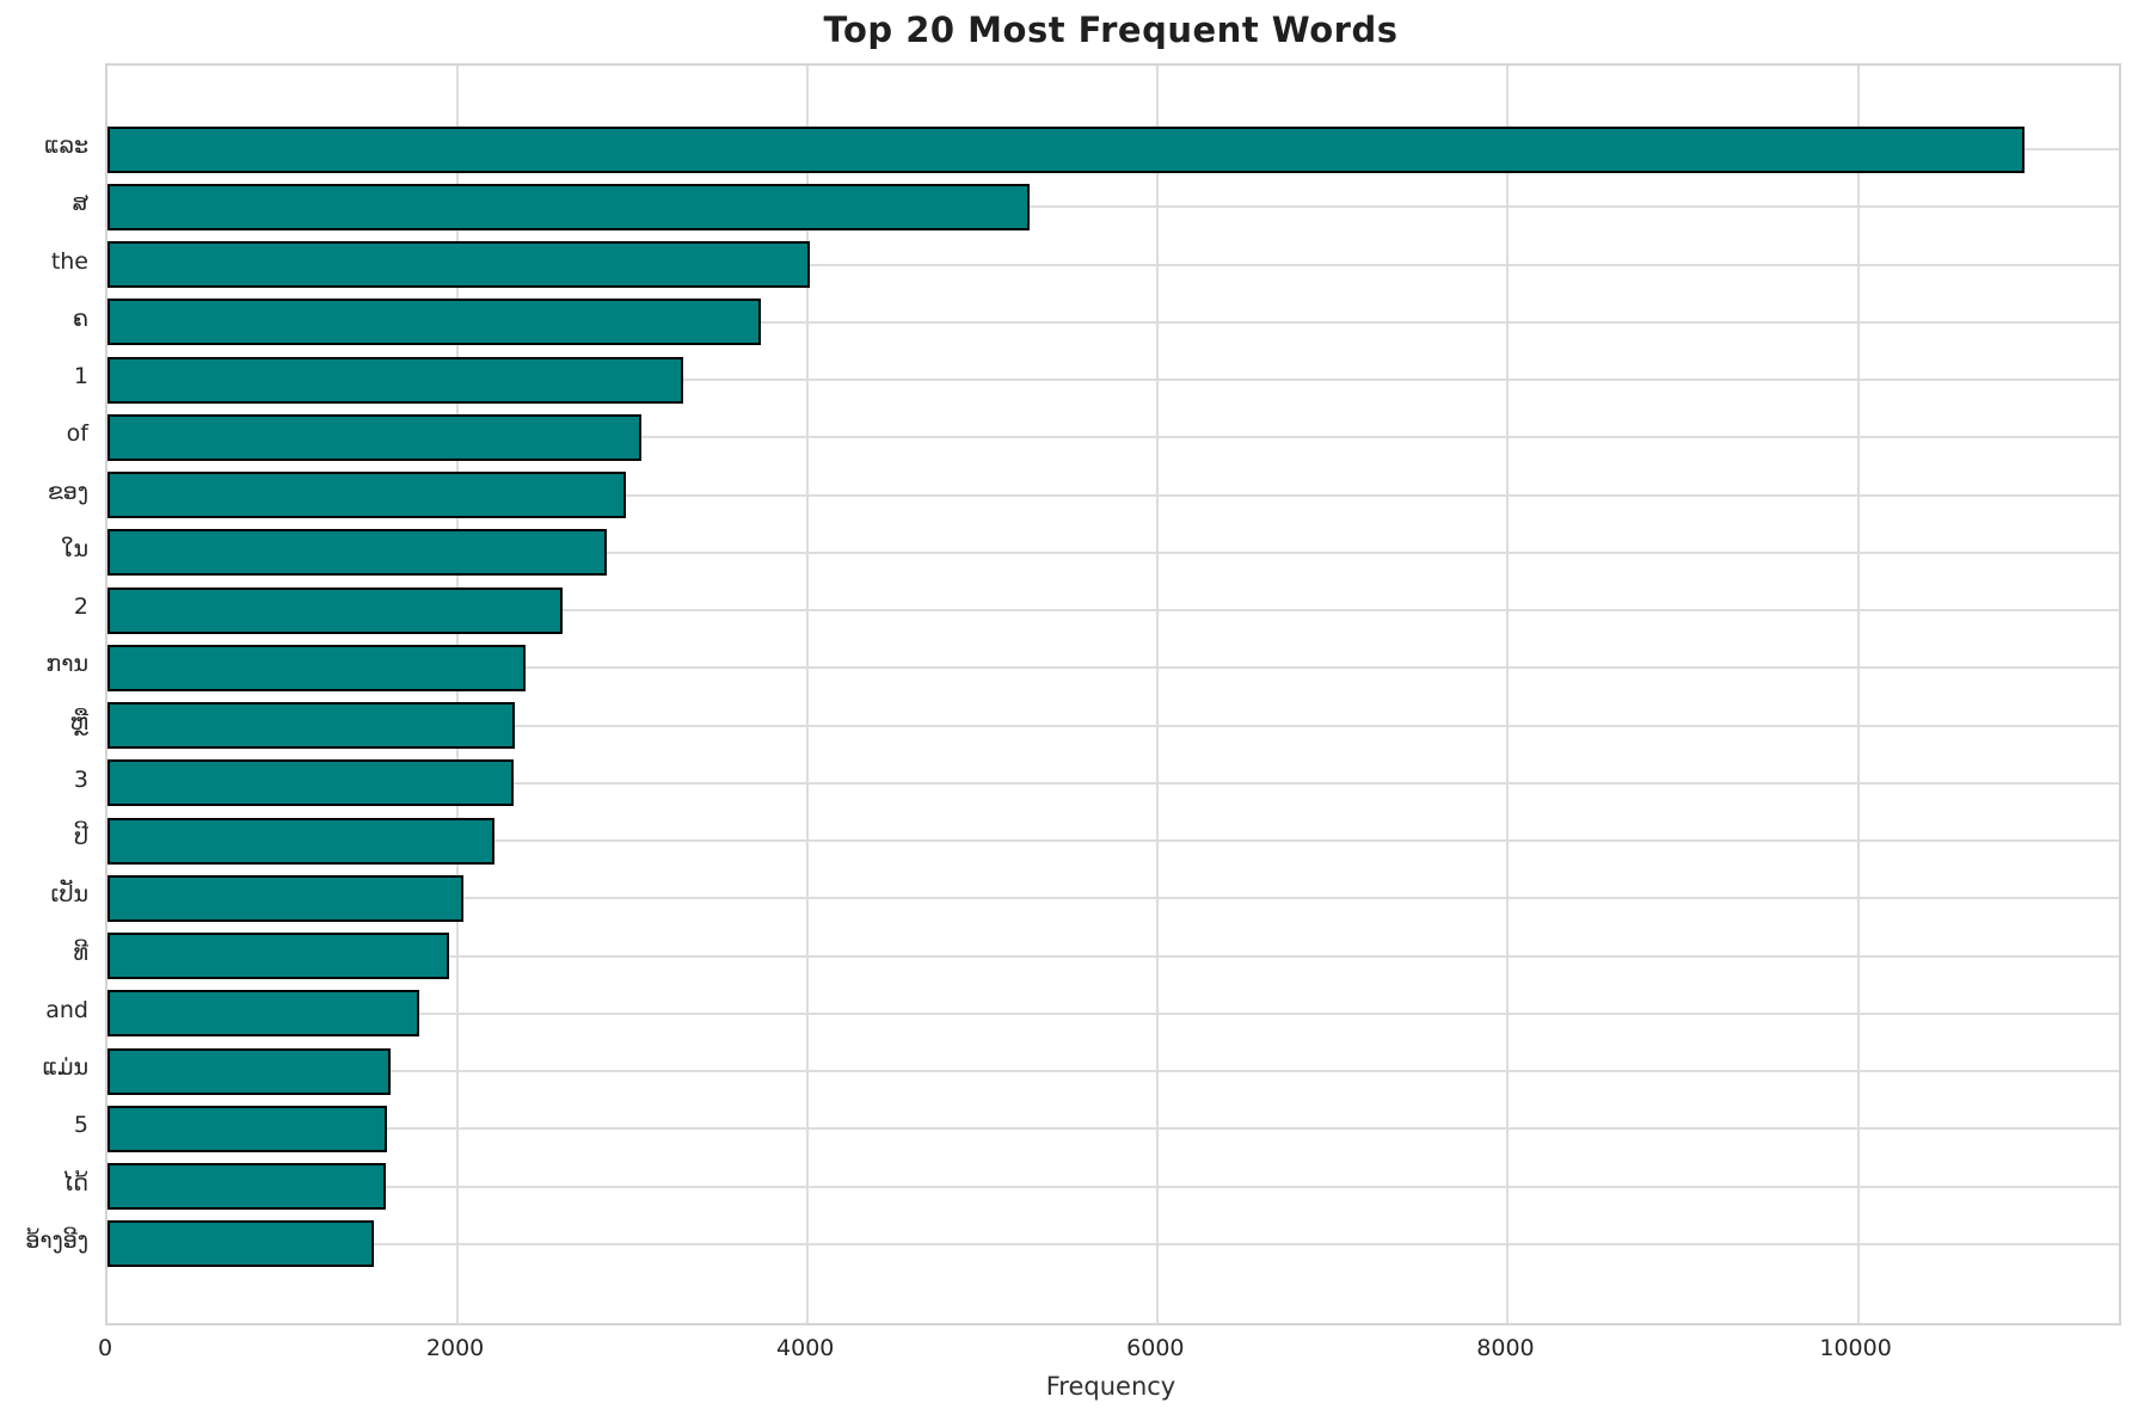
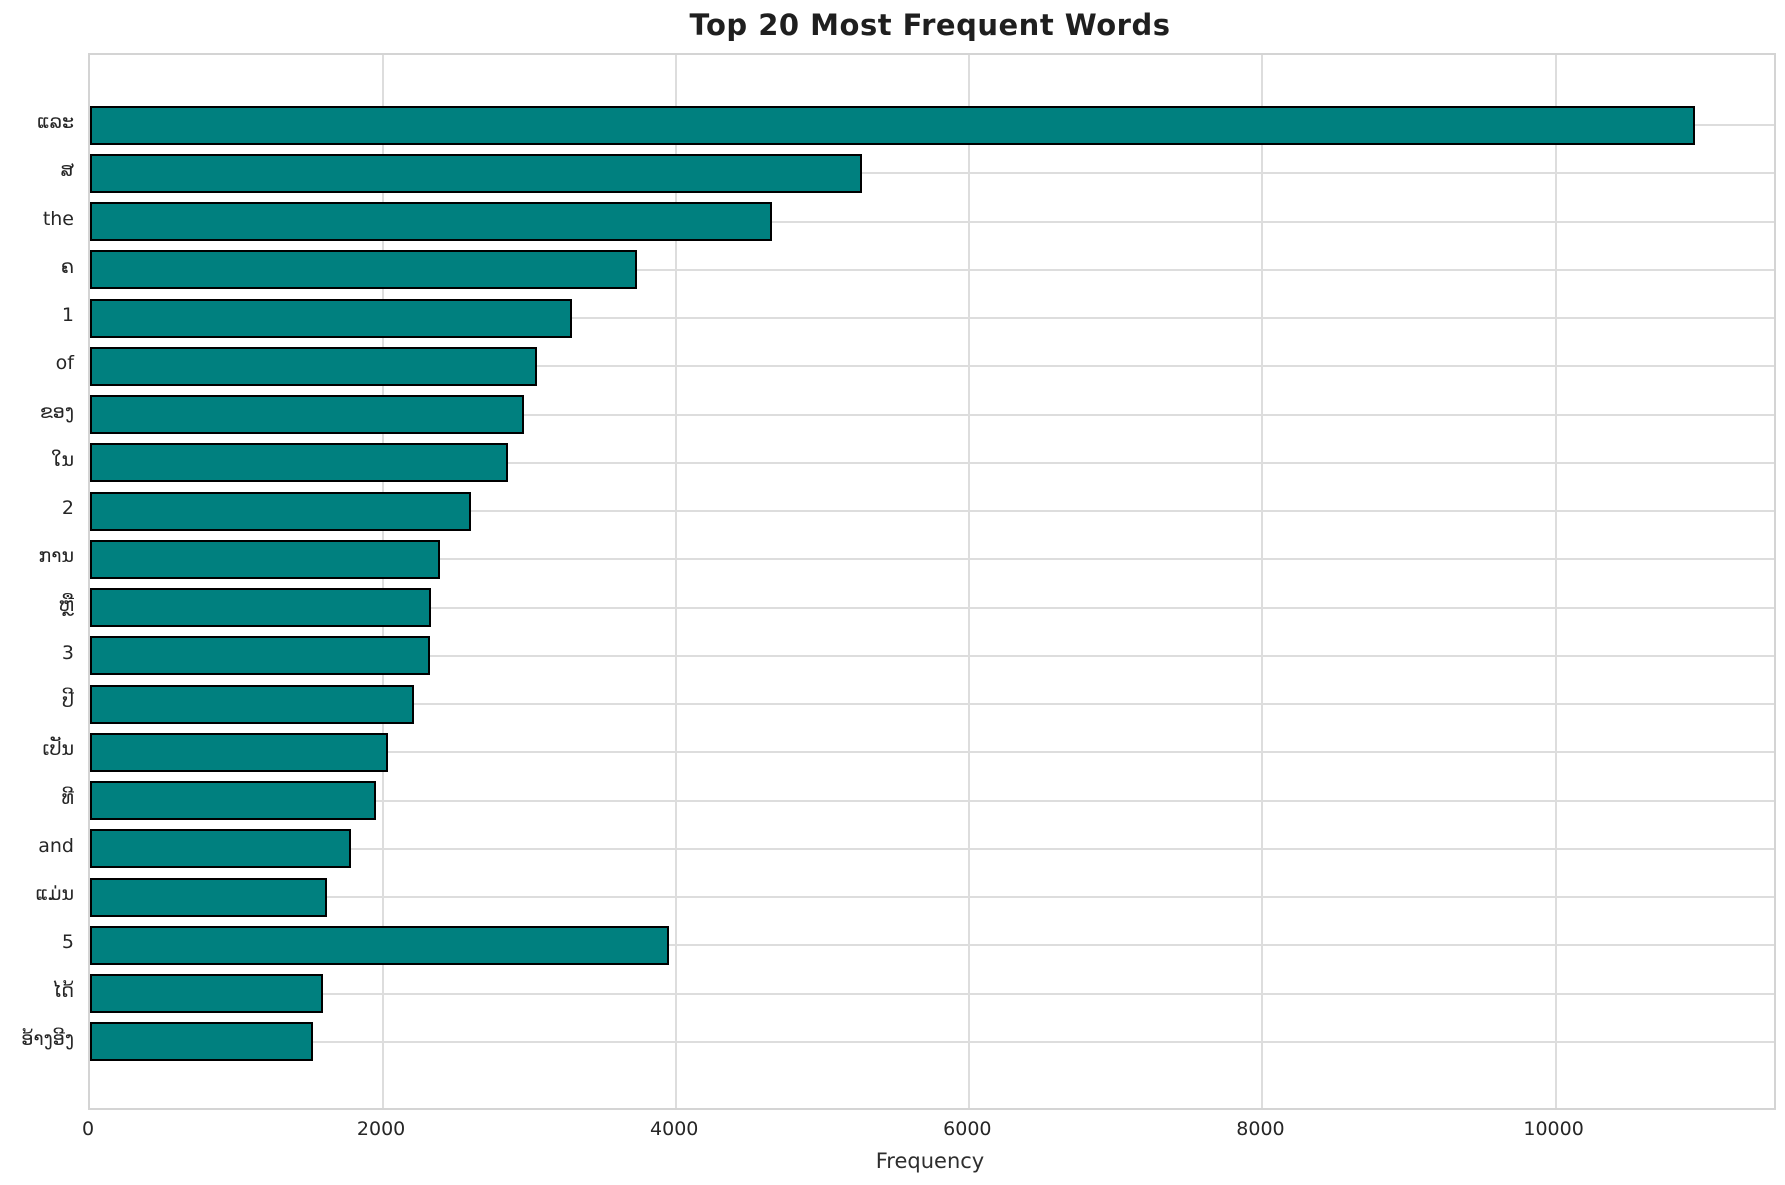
the: 4010 -> 4650
5: 1600 -> 3950
